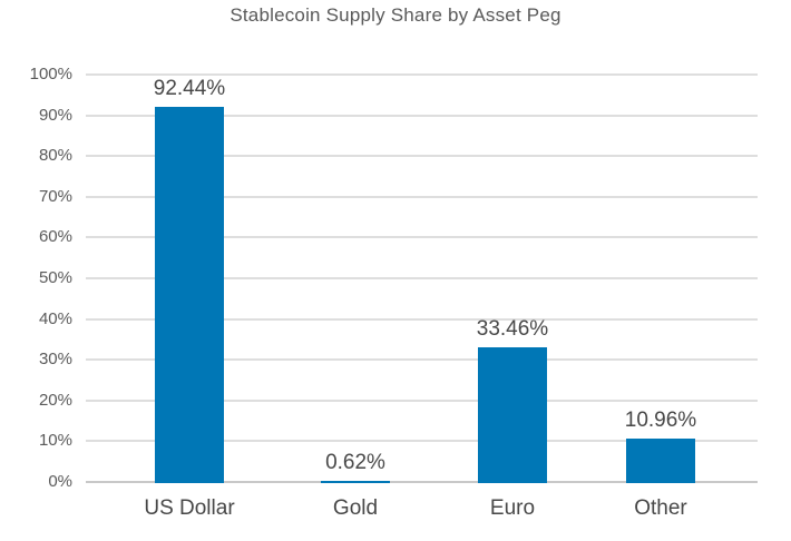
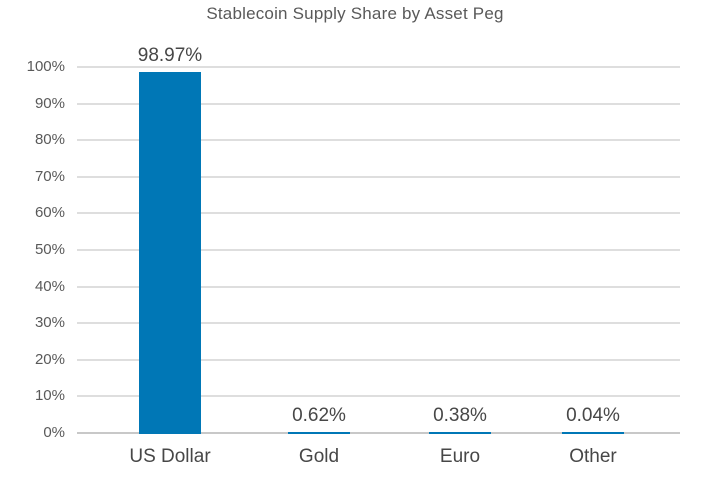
US Dollar: 92.44% -> 98.97%
Euro: 33.46% -> 0.38%
Other: 10.96% -> 0.04%
